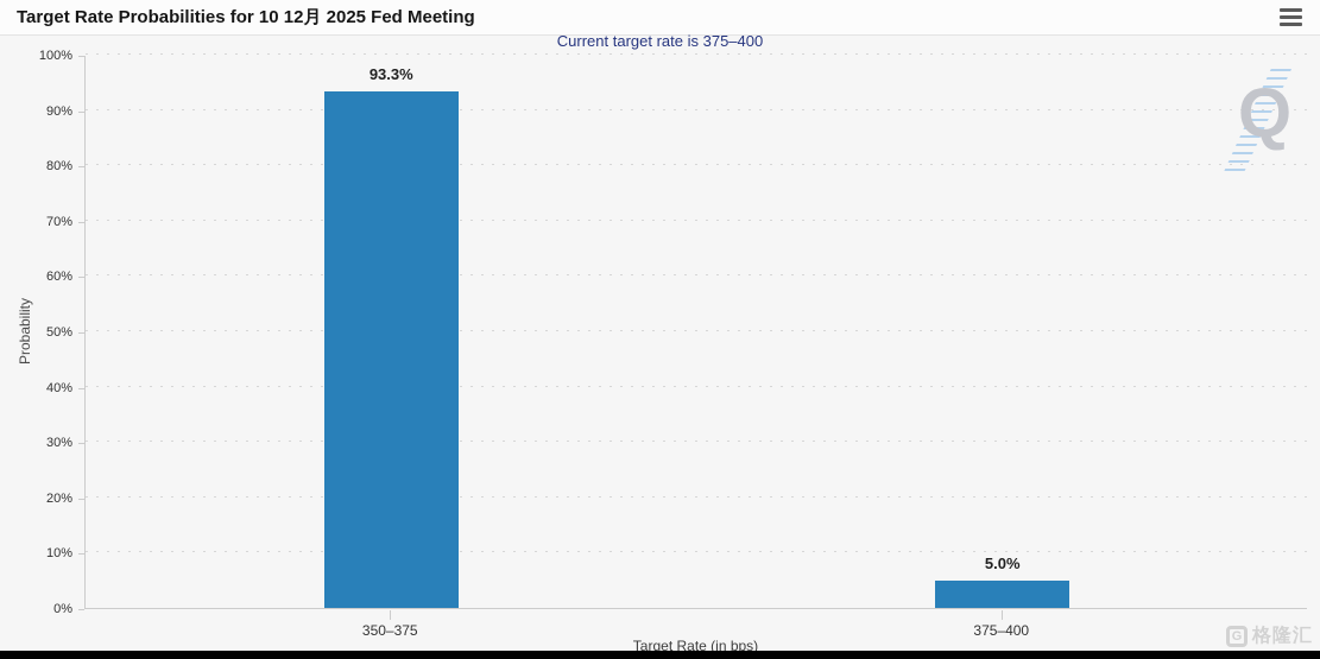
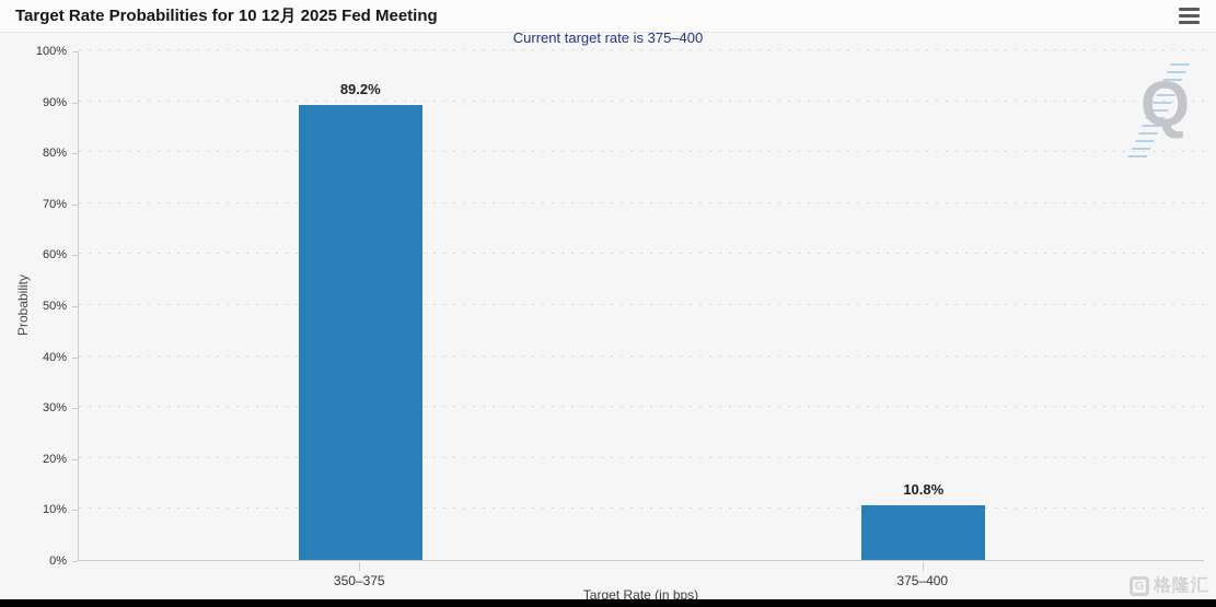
350–375: 93.3% -> 89.2%
375–400: 5.0% -> 10.8%
